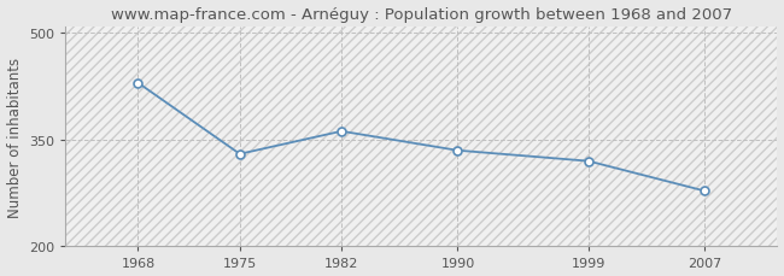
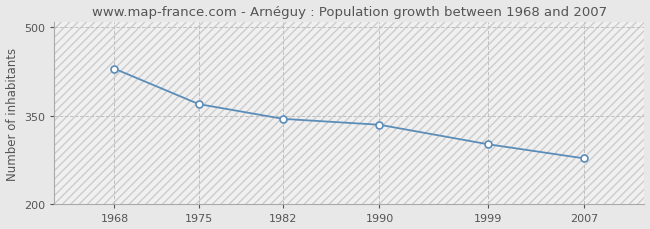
1975: 330 -> 370
1982: 362 -> 345
1999: 320 -> 302
